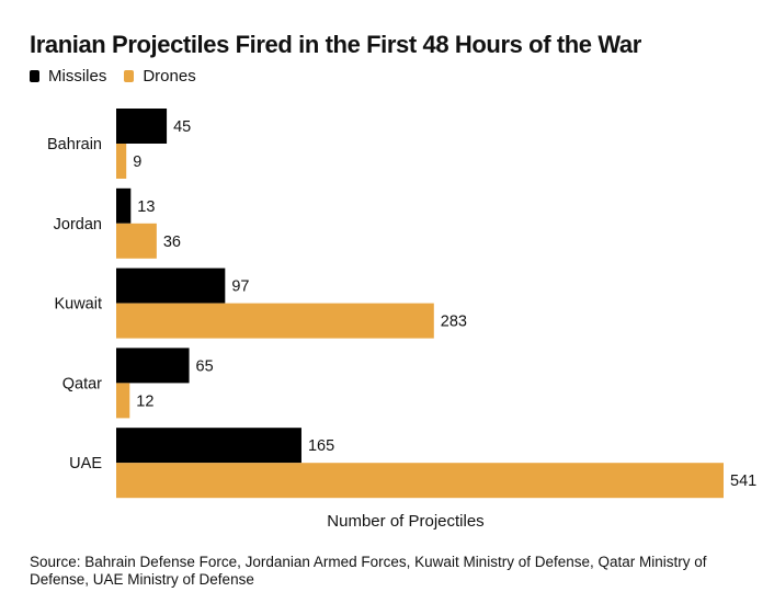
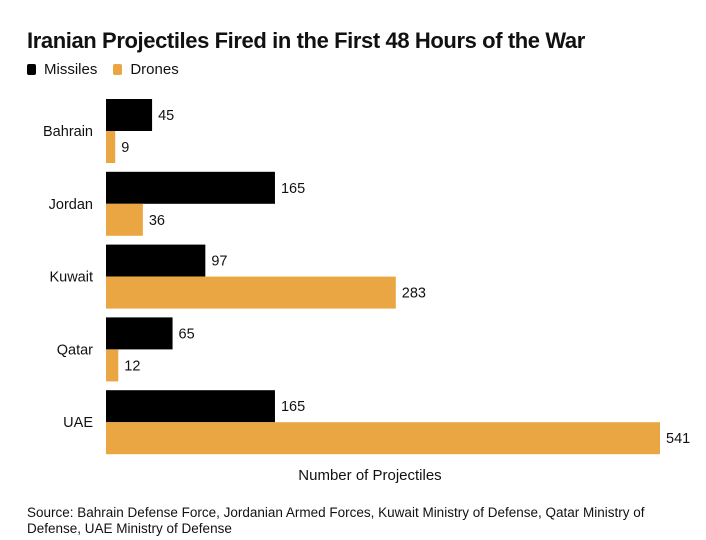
Missiles/Jordan: 13 -> 165
